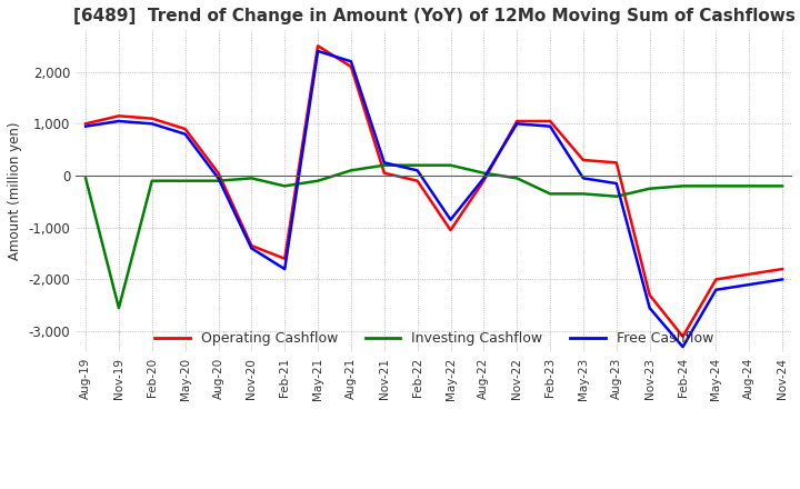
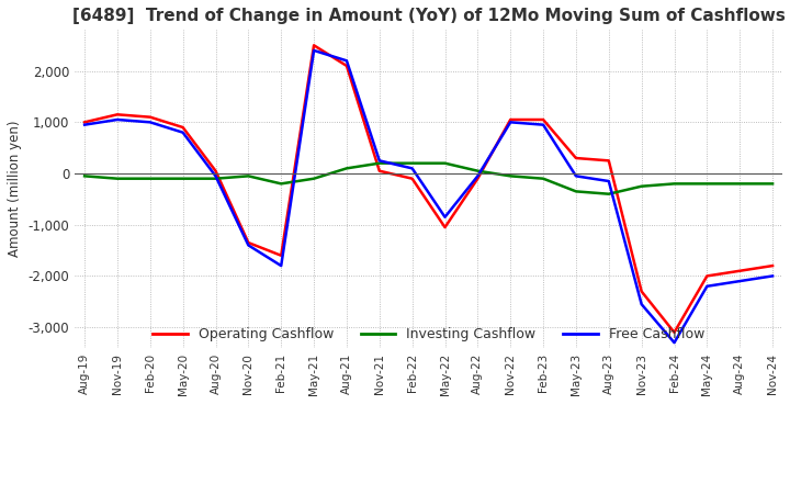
Investing Cashflow/Nov-19: -2,550 -> -100
Investing Cashflow/Feb-23: -350 -> -100
